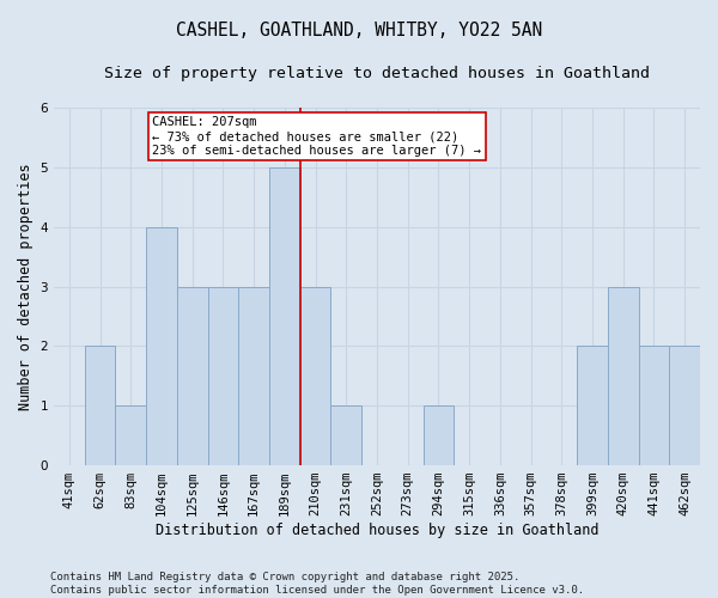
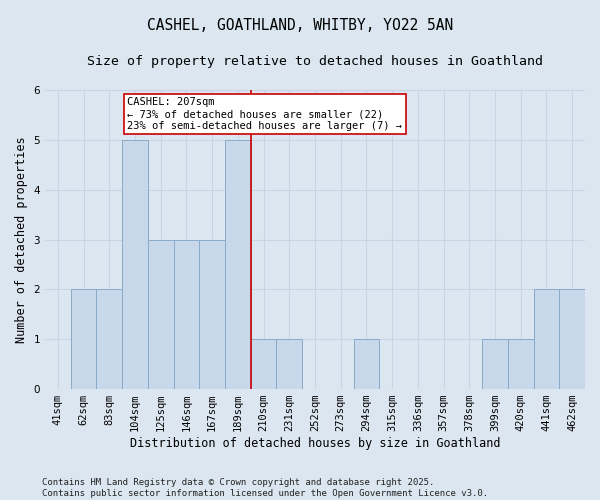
83sqm: 1 -> 2
104sqm: 4 -> 5
210sqm: 3 -> 1
399sqm: 2 -> 1
420sqm: 3 -> 1
